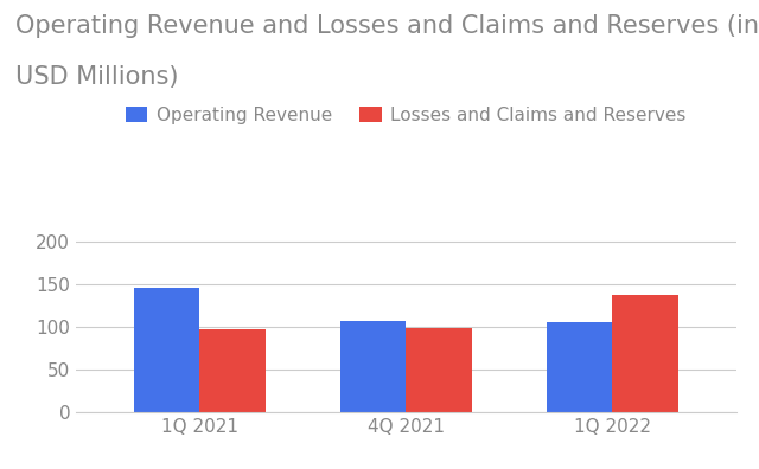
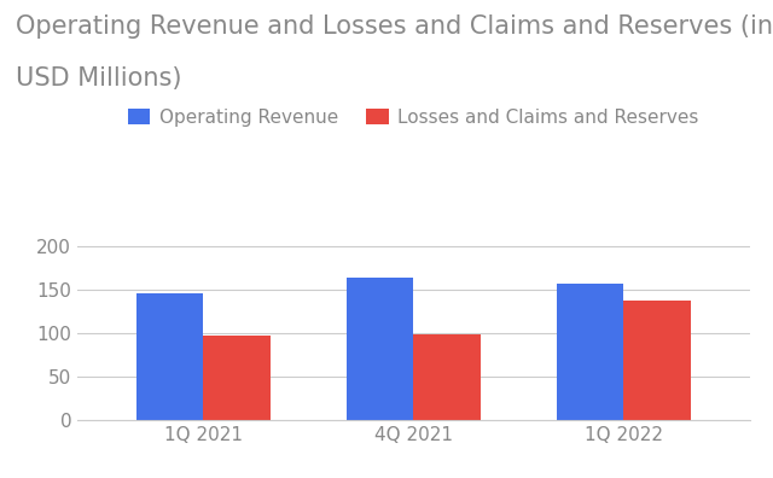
Operating Revenue/4Q 2021: 108 -> 165
Operating Revenue/1Q 2022: 106 -> 158
